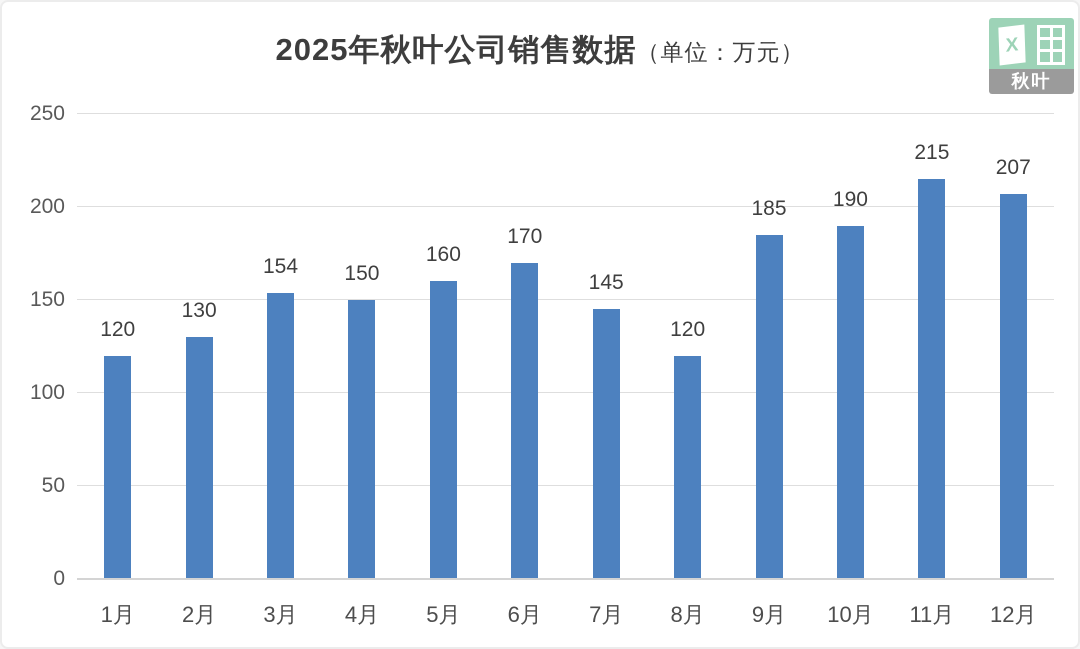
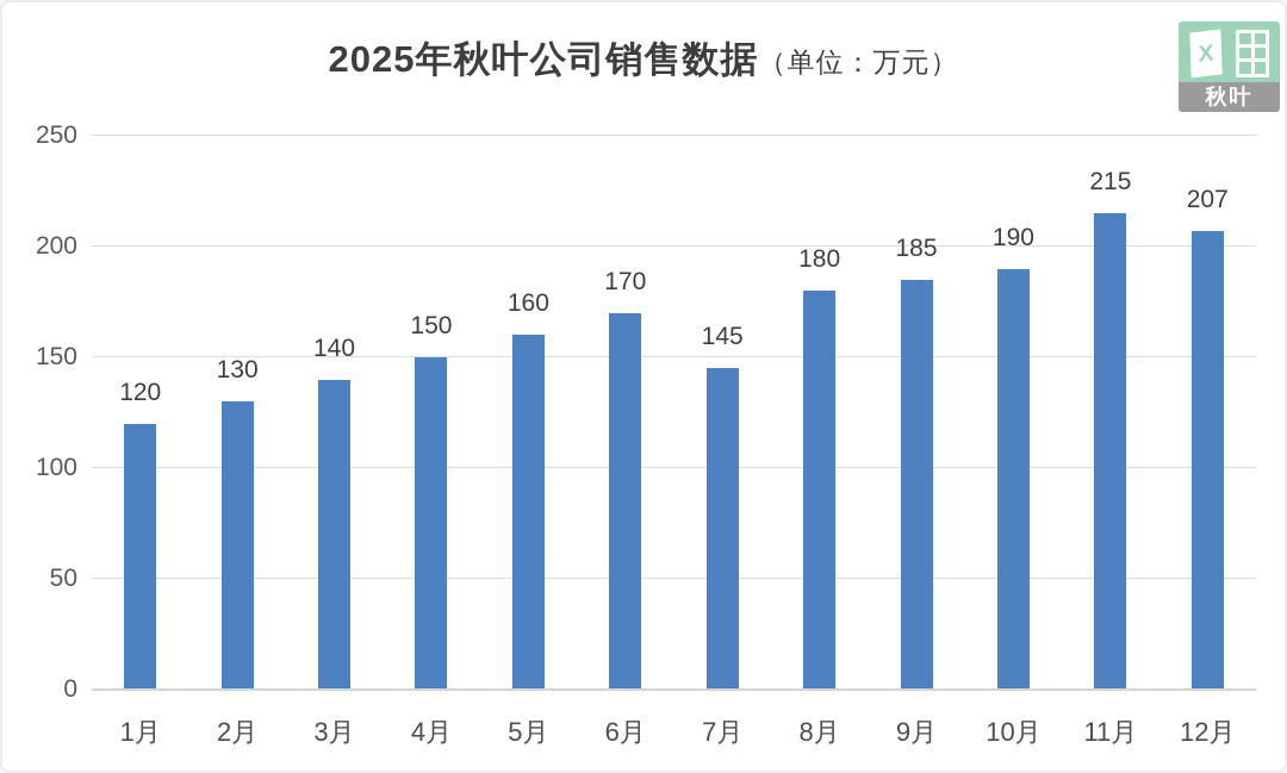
3月: 154 -> 140
8月: 120 -> 180
